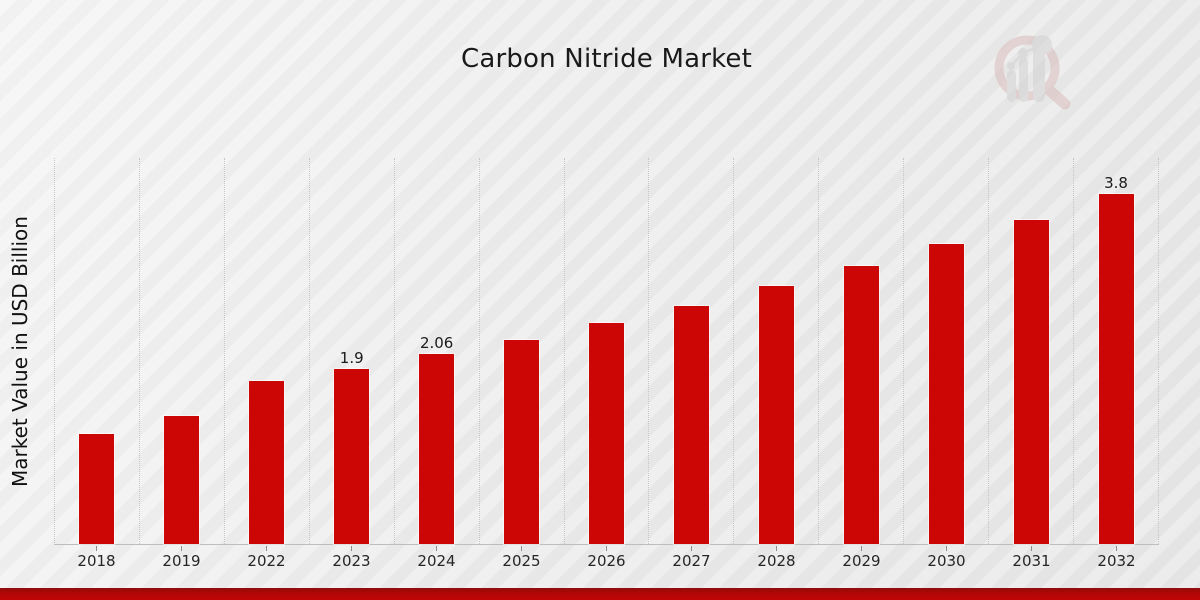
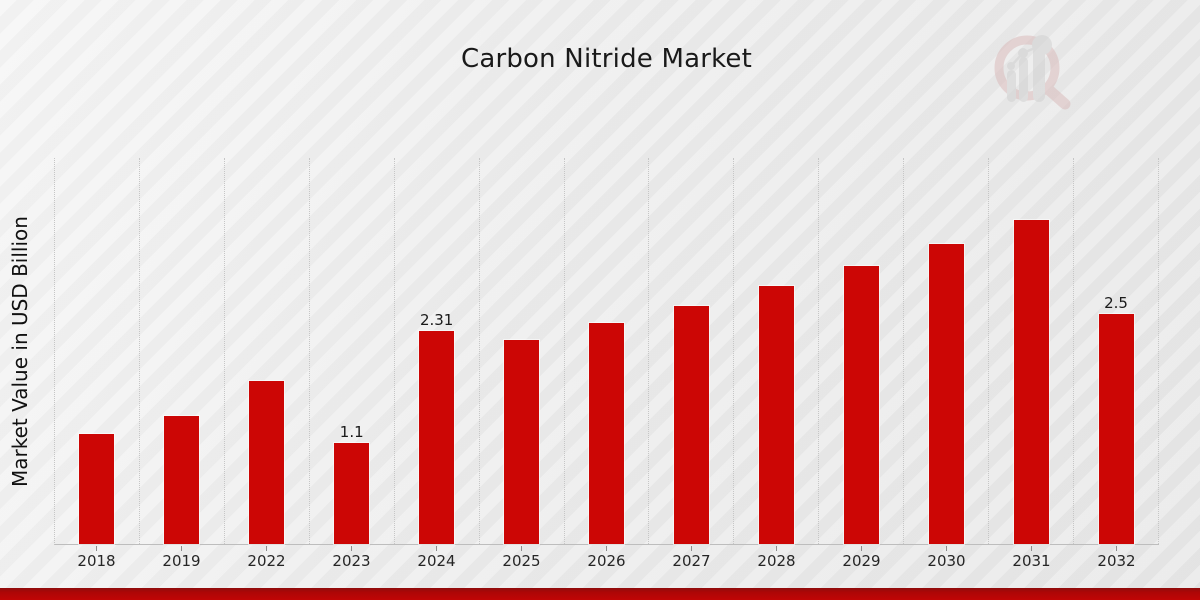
2023: 1.9 -> 1.1
2024: 2.06 -> 2.31
2032: 3.8 -> 2.5
